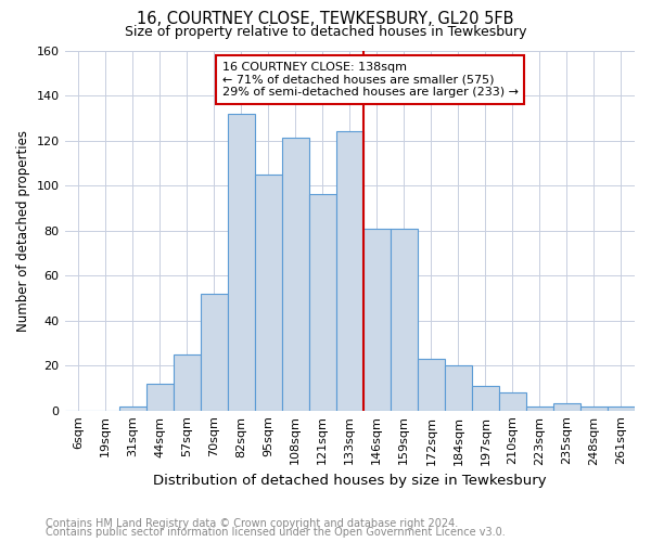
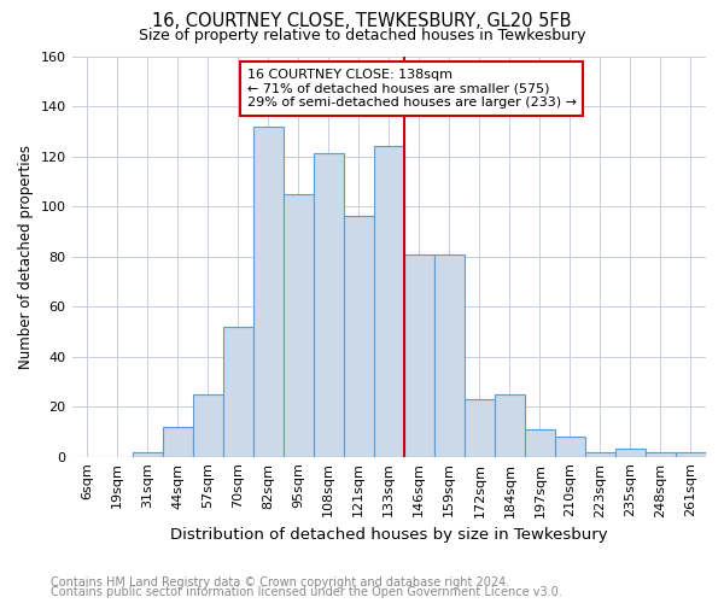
184sqm: 20 -> 25
